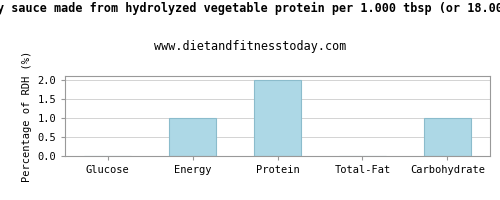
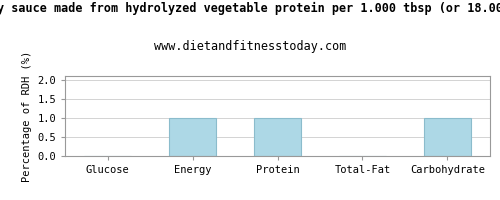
Protein: 2 -> 1
